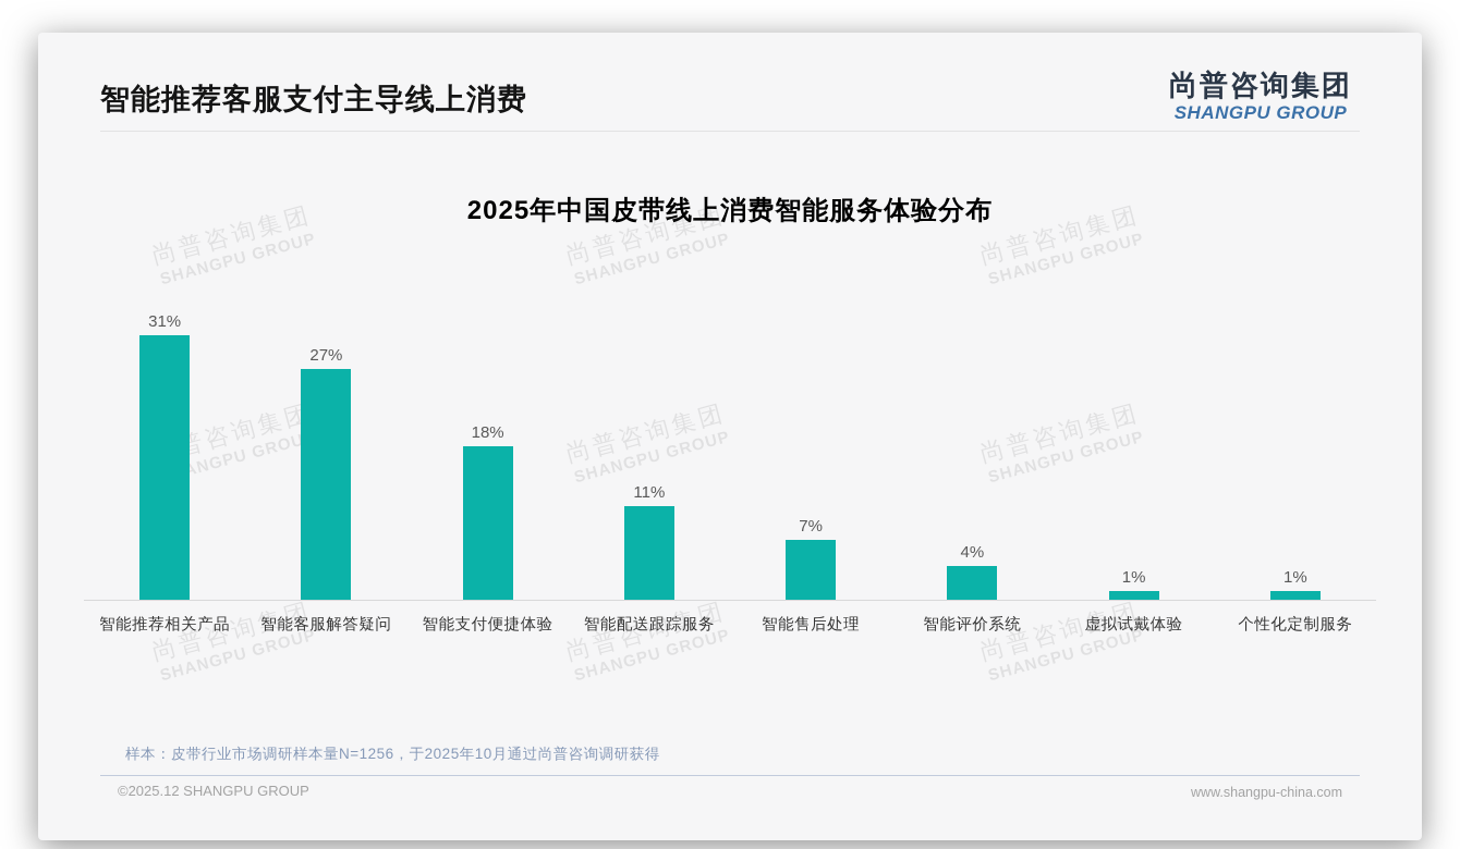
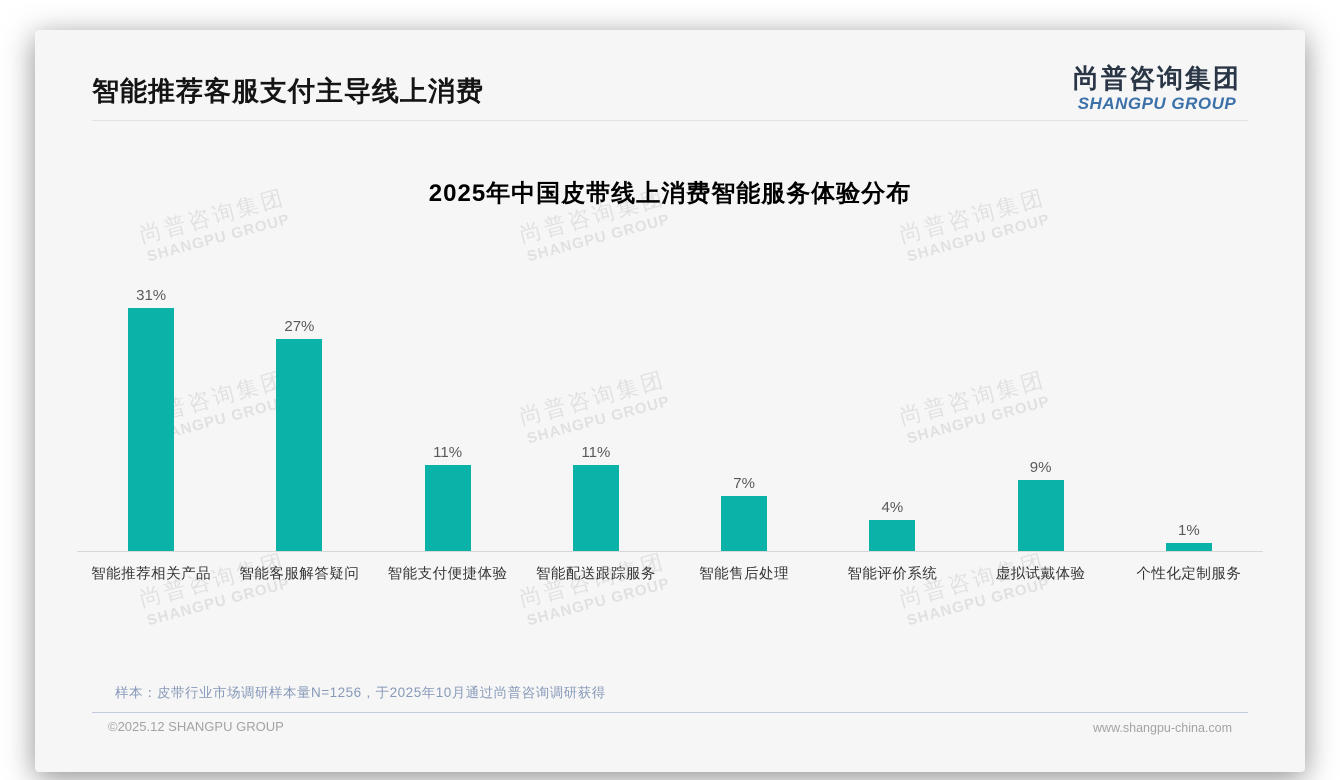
智能支付便捷体验: 18% -> 11%
虚拟试戴体验: 1% -> 9%
